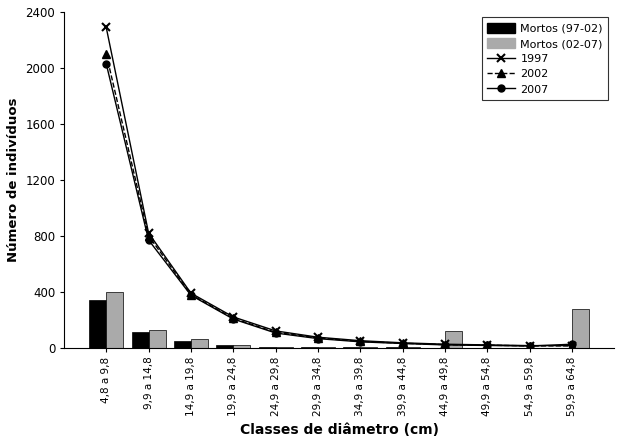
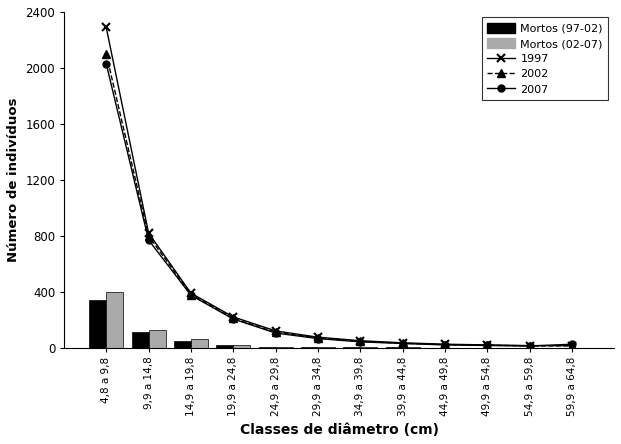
Mortos (02-07)/44,9 a 49,8: 120 -> 0
Mortos (02-07)/59,9 a 64,8: 280 -> 0
